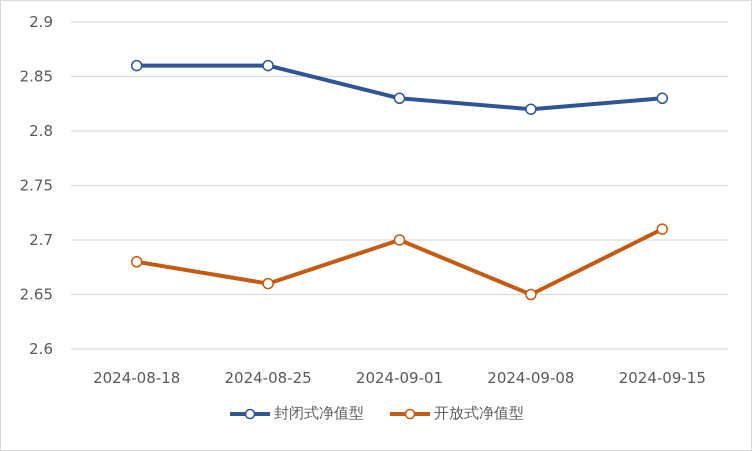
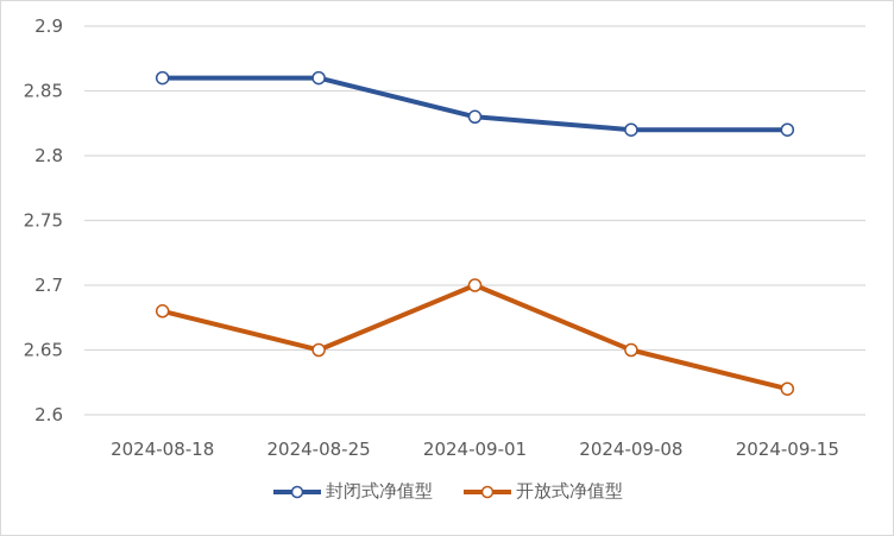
开放式净值型/2024-08-25: 2.66 -> 2.65
封闭式净值型/2024-09-15: 2.83 -> 2.82
开放式净值型/2024-09-15: 2.71 -> 2.62
